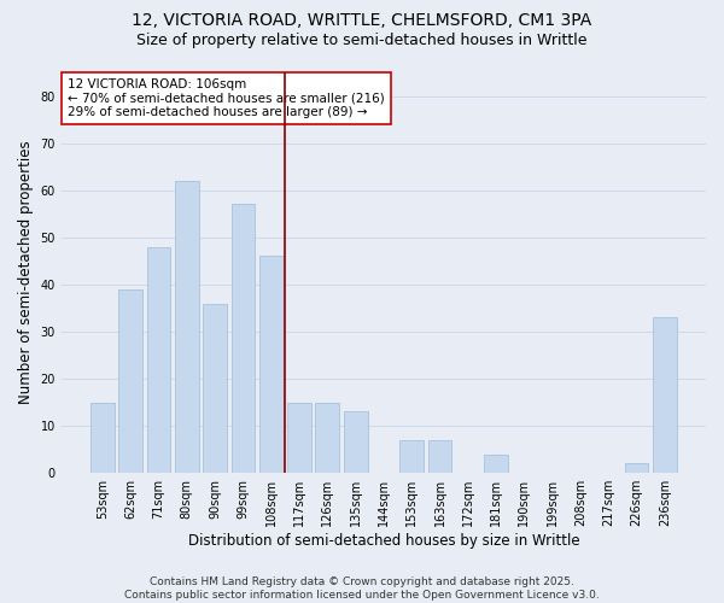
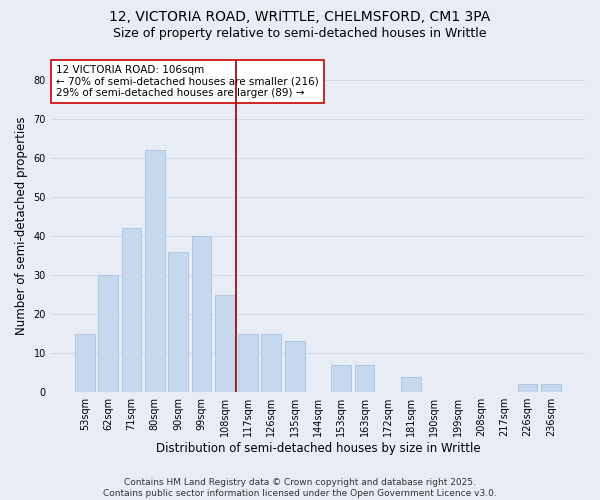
62sqm: 39 -> 30
71sqm: 48 -> 42
99sqm: 57 -> 40
108sqm: 46 -> 25
236sqm: 33 -> 2
